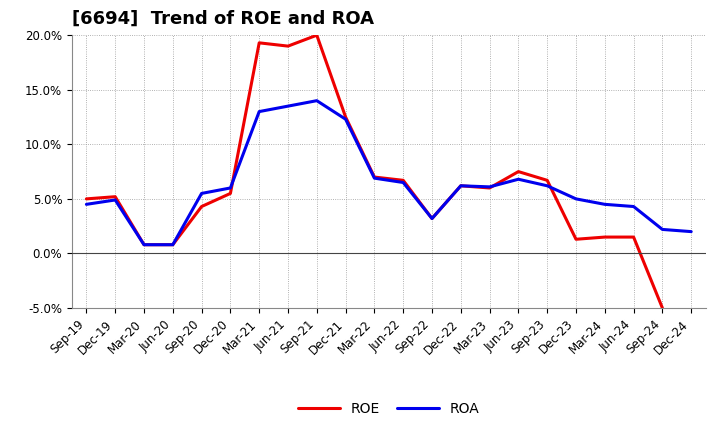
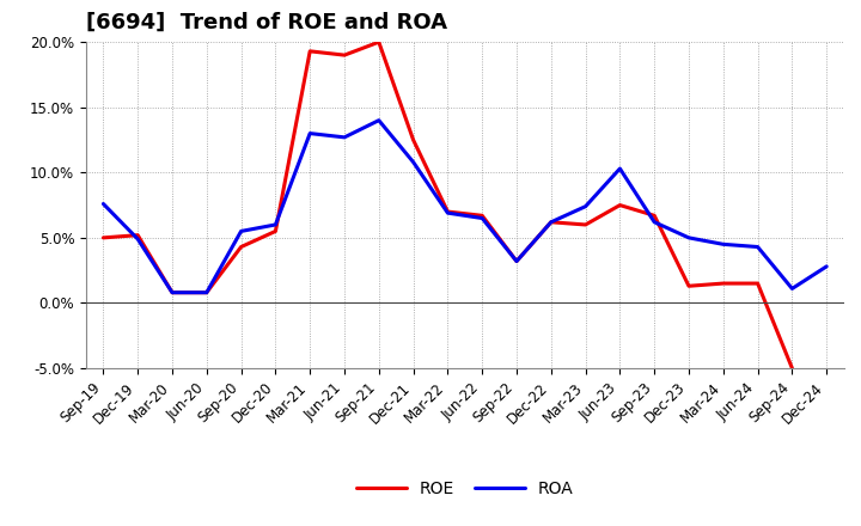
ROA/Sep-19: 4.5% -> 7.6%
ROA/Jun-21: 13.5% -> 12.7%
ROA/Dec-21: 12.3% -> 10.8%
ROA/Mar-23: 6.1% -> 7.4%
ROA/Jun-23: 6.8% -> 10.3%
ROA/Sep-24: 2.2% -> 1.1%
ROA/Dec-24: 2.0% -> 2.8%
